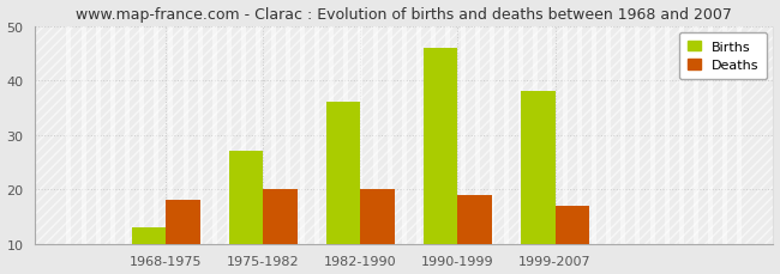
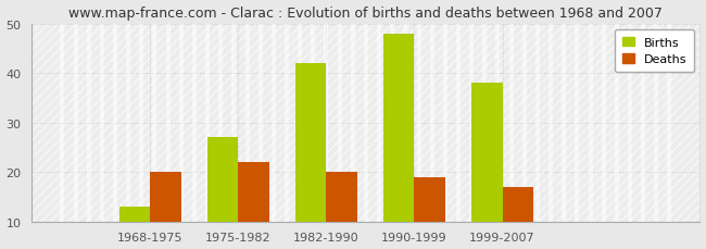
Deaths/1968-1975: 18 -> 20
Deaths/1975-1982: 20 -> 22
Births/1982-1990: 36 -> 42
Births/1990-1999: 46 -> 48
